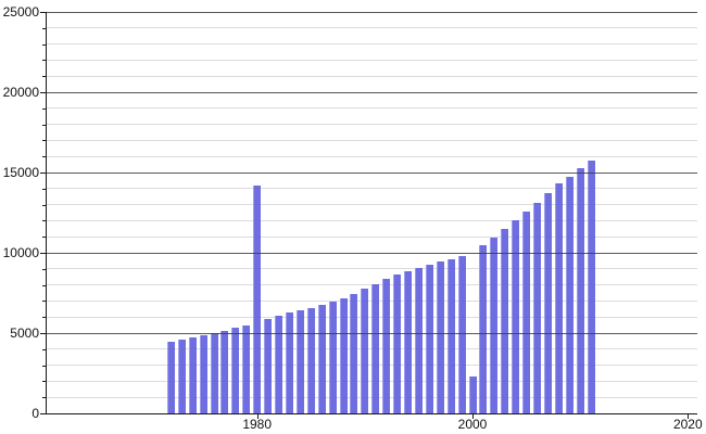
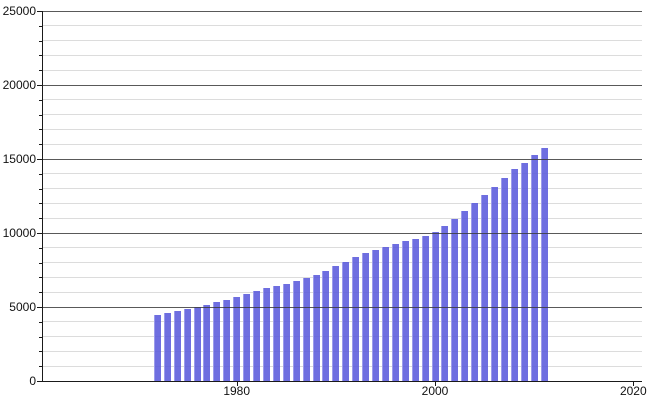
1980: 14200 -> 5700
2000: 2300 -> 10100
